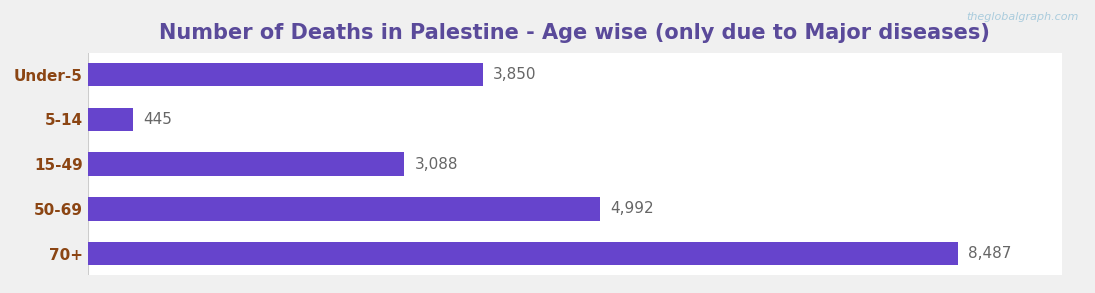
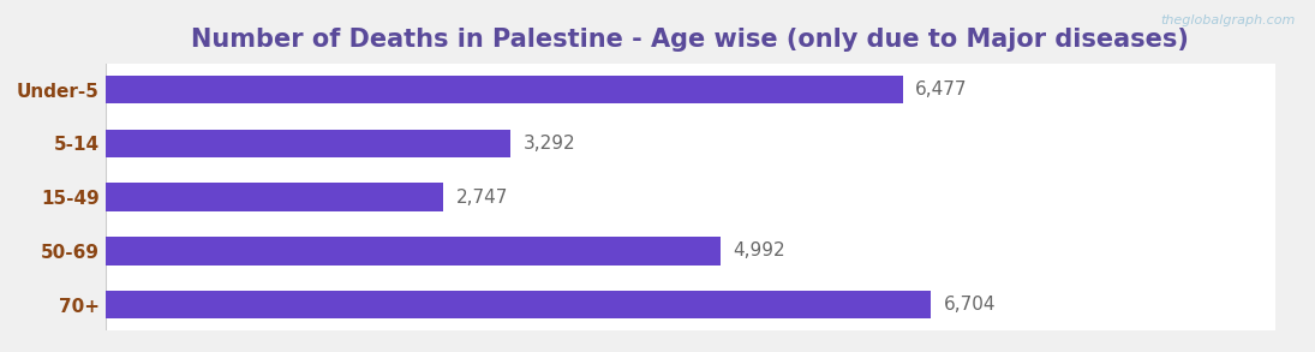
Under-5: 3,850 -> 6,477
5-14: 445 -> 3,292
15-49: 3,088 -> 2,747
70+: 8,487 -> 6,704
